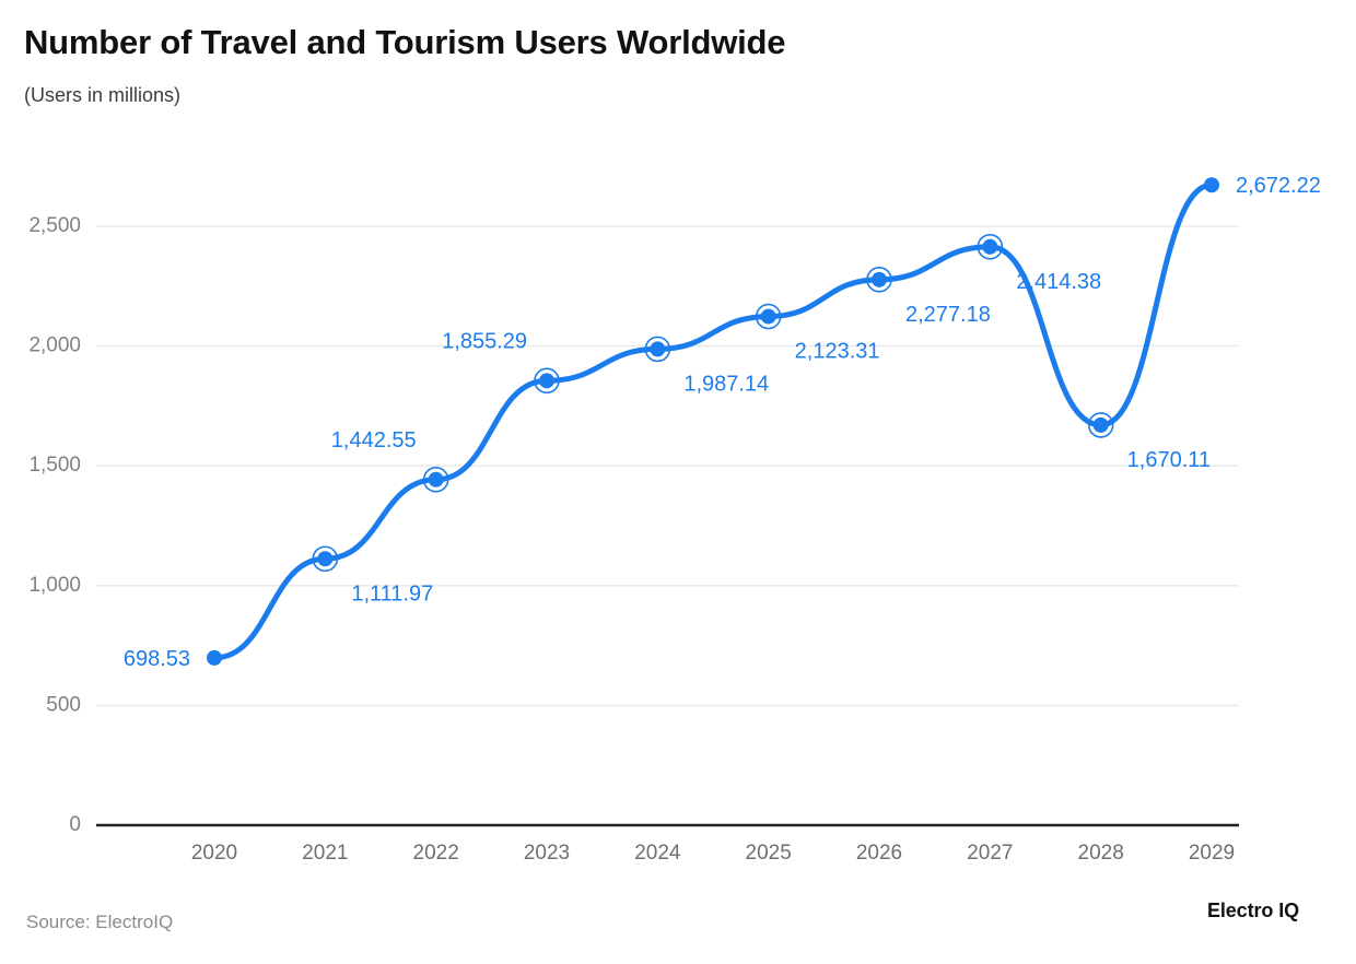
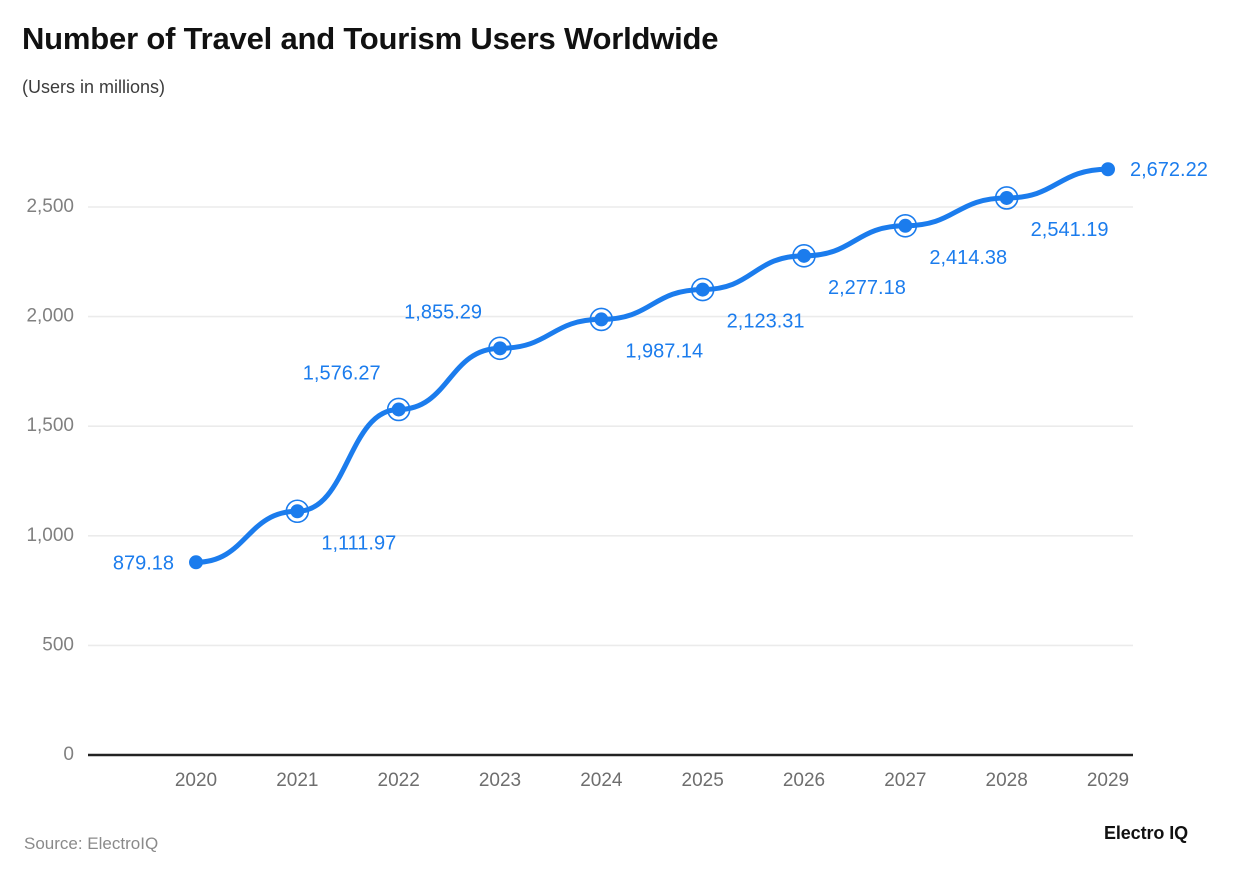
2020: 698.53 -> 879.18
2022: 1,442.55 -> 1,576.27
2028: 1,670.11 -> 2,541.19
